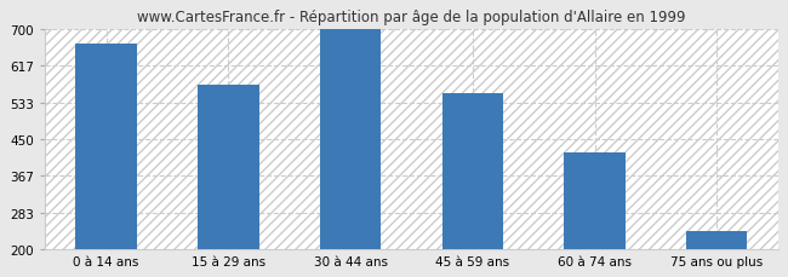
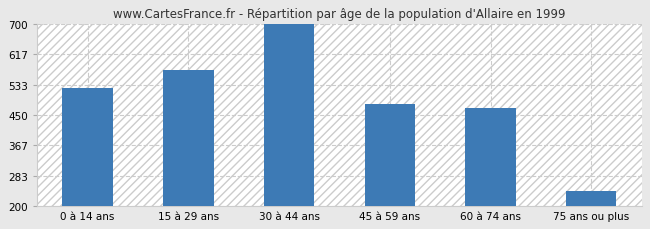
0 à 14 ans: 668 -> 525
45 à 59 ans: 556 -> 480
60 à 74 ans: 420 -> 470
